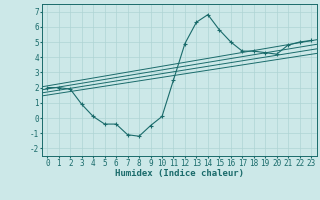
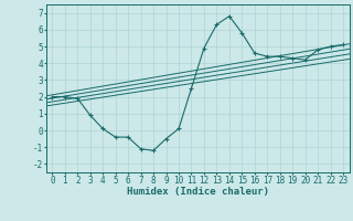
16: 5.0 -> 4.6
